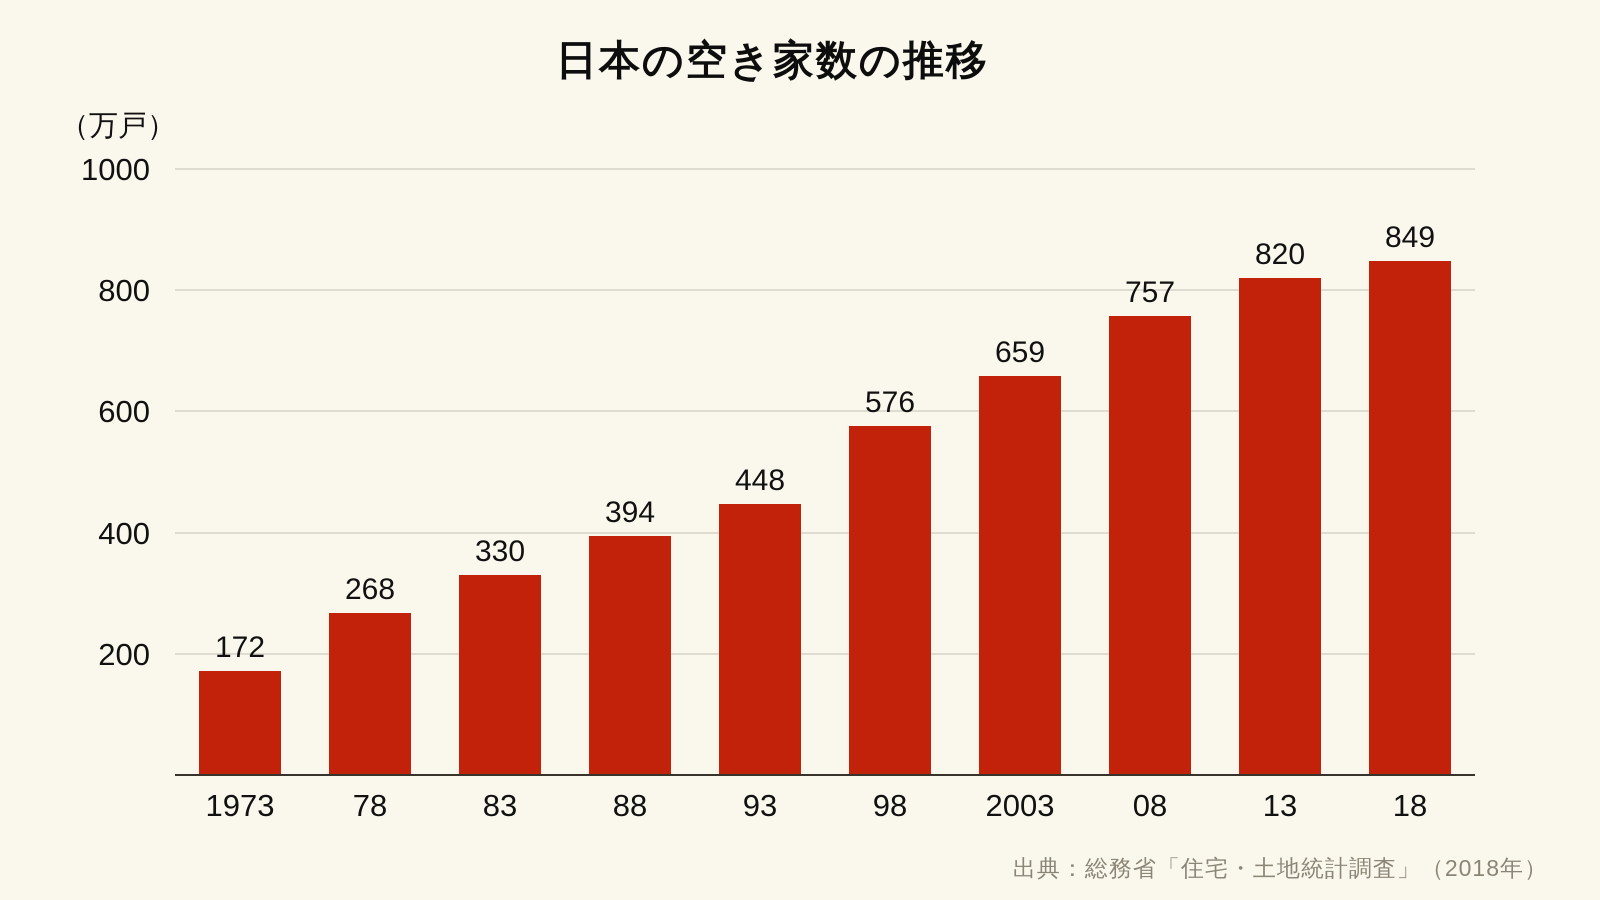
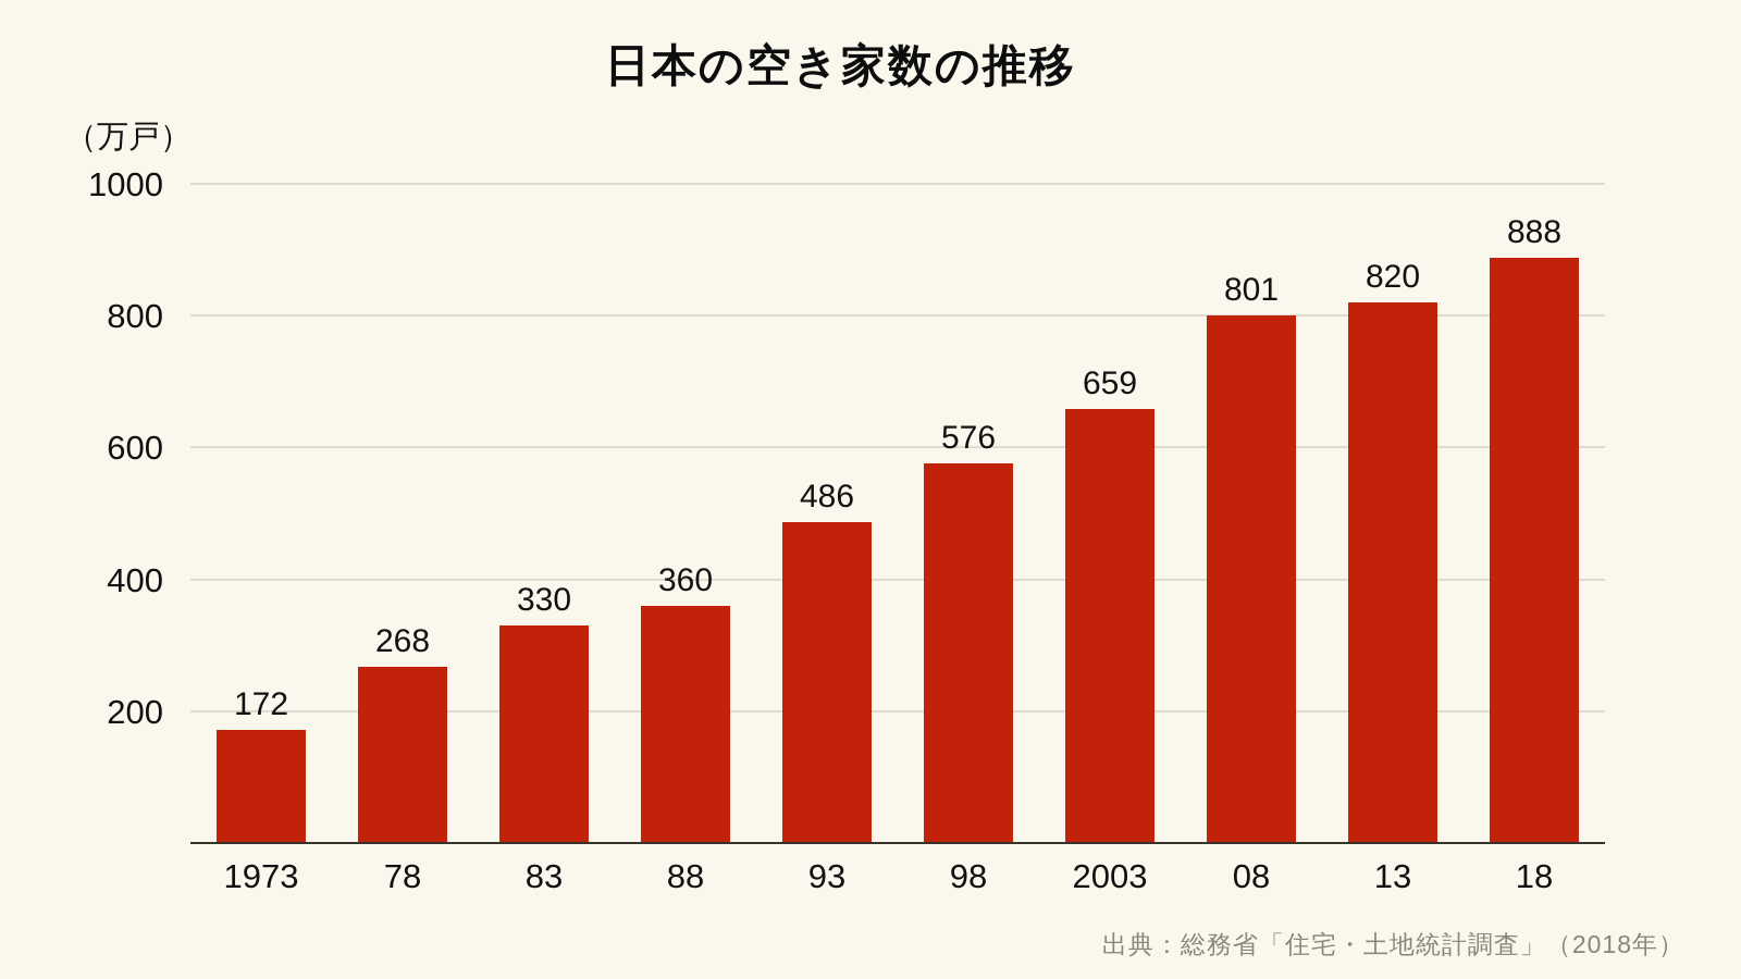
88: 394 -> 360
93: 448 -> 486
08: 757 -> 801
18: 849 -> 888
